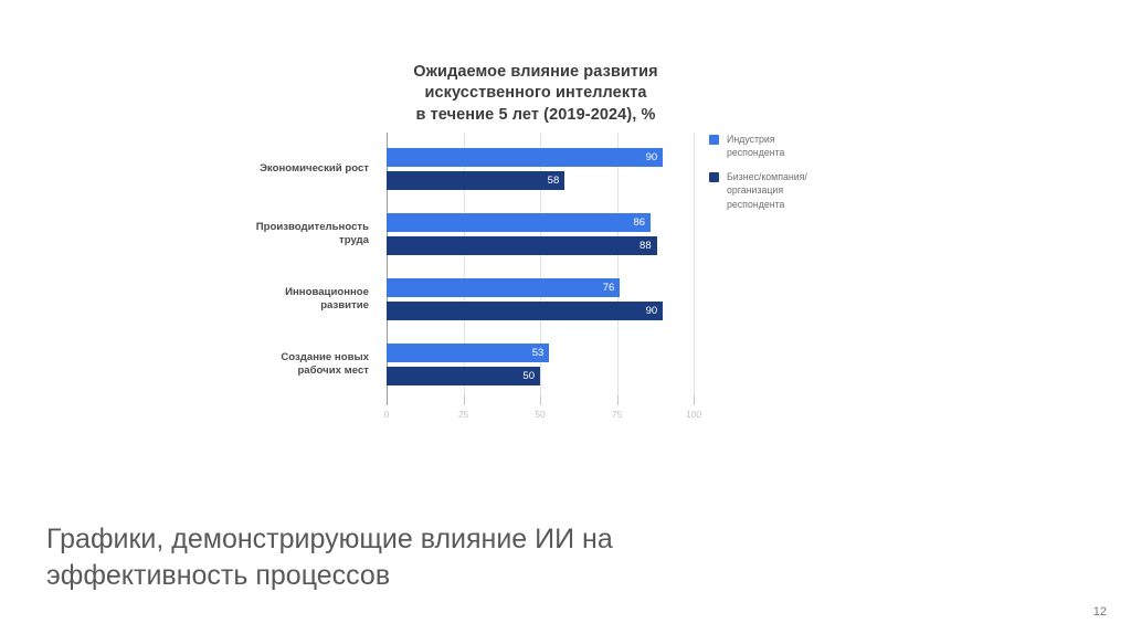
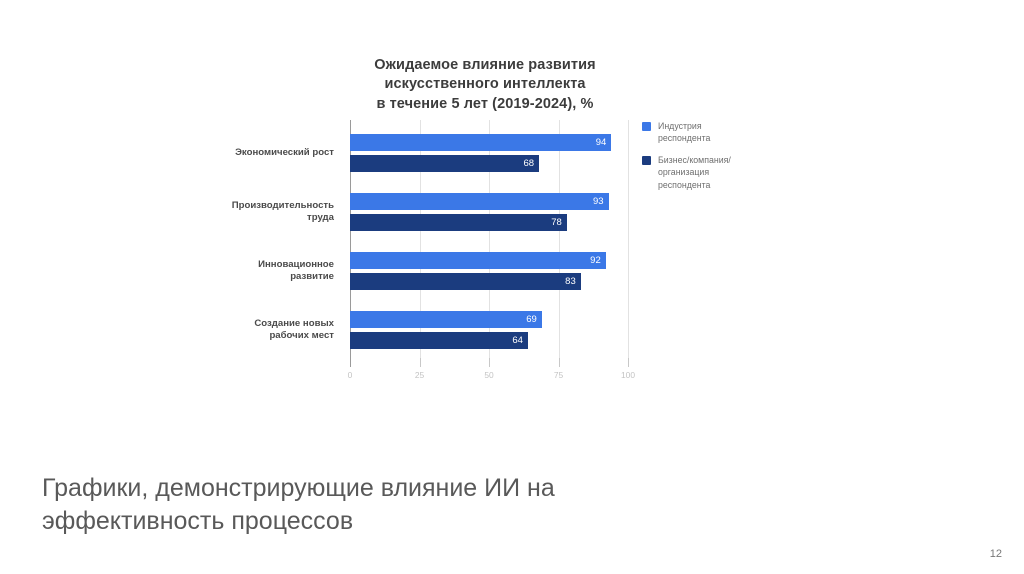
Индустрия респондента/Экономический рост: 90 -> 94
Бизнес/компания/организация респондента/Экономический рост: 58 -> 68
Индустрия респондента/Производительность труда: 86 -> 93
Бизнес/компания/организация респондента/Производительность труда: 88 -> 78
Индустрия респондента/Инновационное развитие: 76 -> 92
Бизнес/компания/организация респондента/Инновационное развитие: 90 -> 83
Индустрия респондента/Создание новых рабочих мест: 53 -> 69
Бизнес/компания/организация респондента/Создание новых рабочих мест: 50 -> 64
